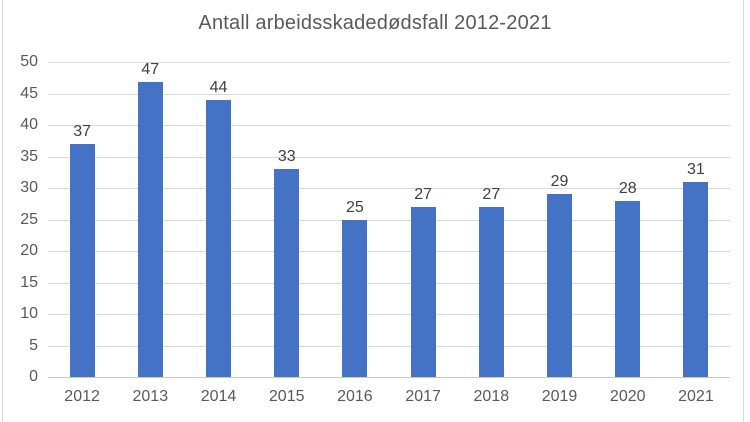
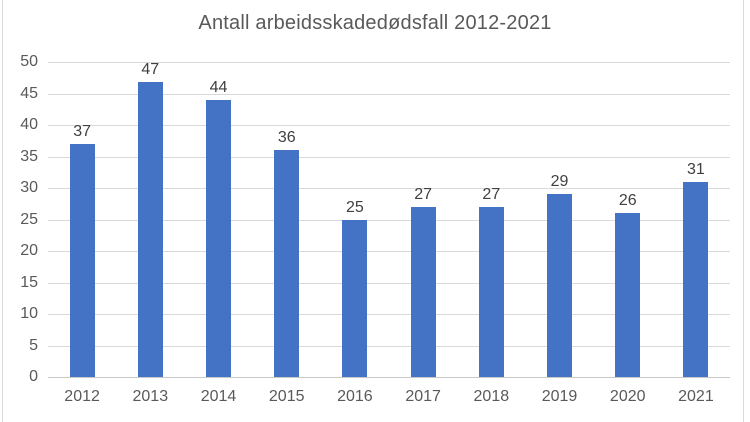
2015: 33 -> 36
2020: 28 -> 26
